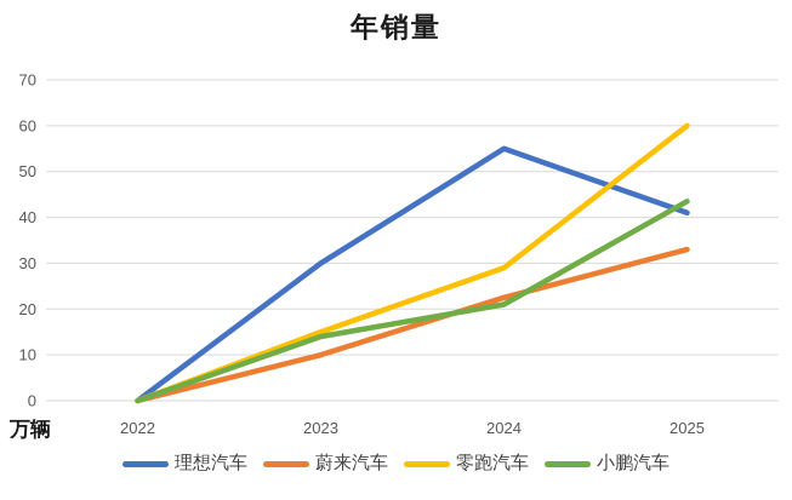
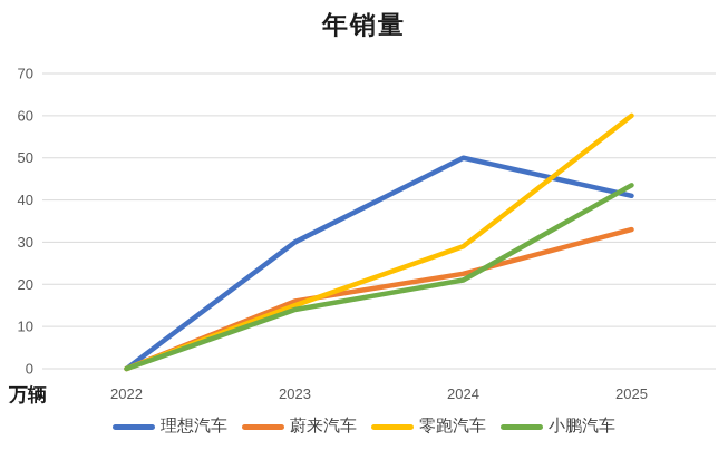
蔚来汽车/2023: 10 -> 16
理想汽车/2024: 55 -> 50
